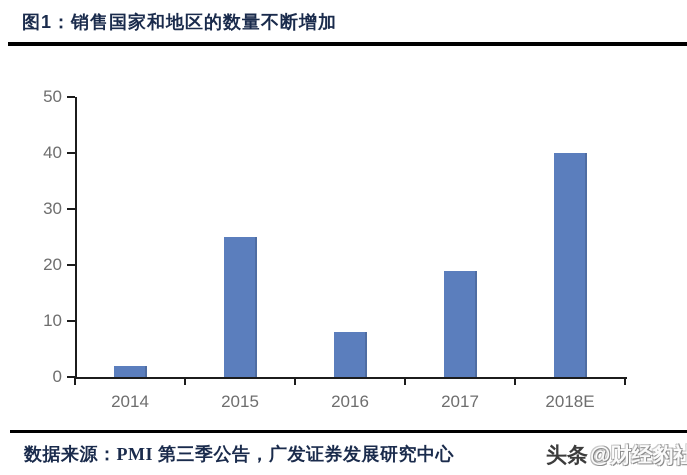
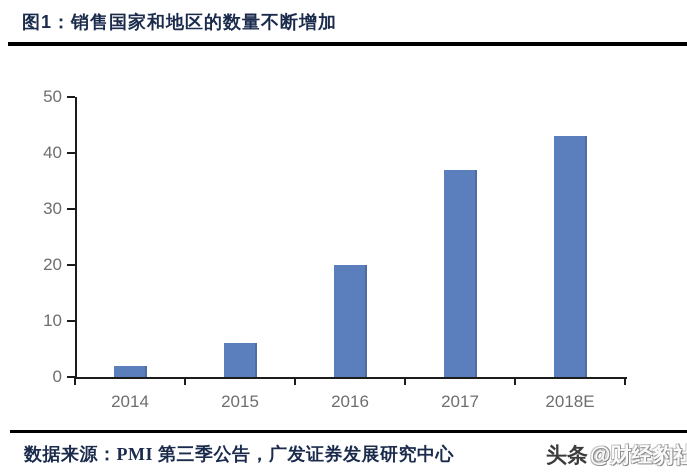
2015: 25 -> 6
2016: 8 -> 20
2017: 19 -> 37
2018E: 40 -> 43
